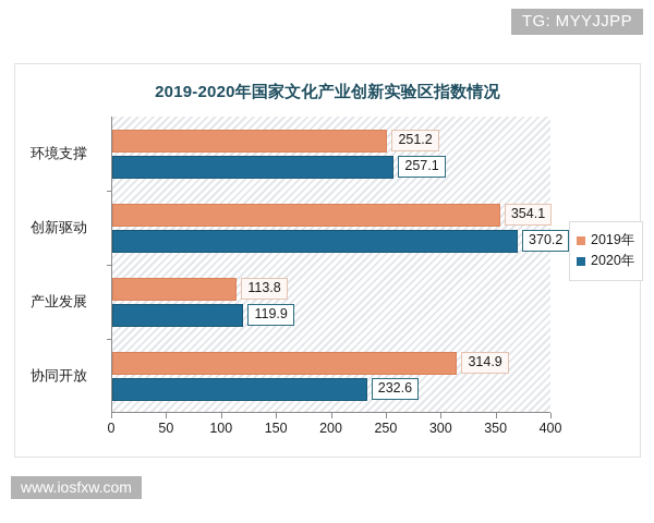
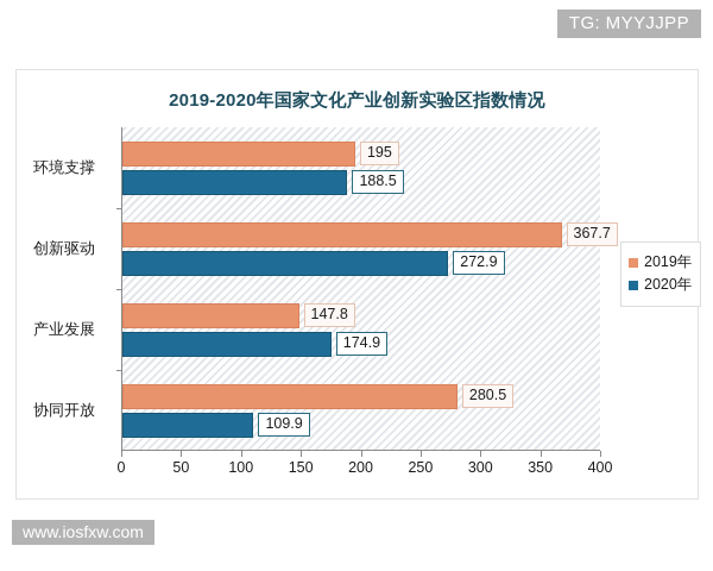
2019年/环境支撑: 251.2 -> 195
2020年/环境支撑: 257.1 -> 188.5
2019年/创新驱动: 354.1 -> 367.7
2020年/创新驱动: 370.2 -> 272.9
2019年/产业发展: 113.8 -> 147.8
2020年/产业发展: 119.9 -> 174.9
2019年/协同开放: 314.9 -> 280.5
2020年/协同开放: 232.6 -> 109.9
